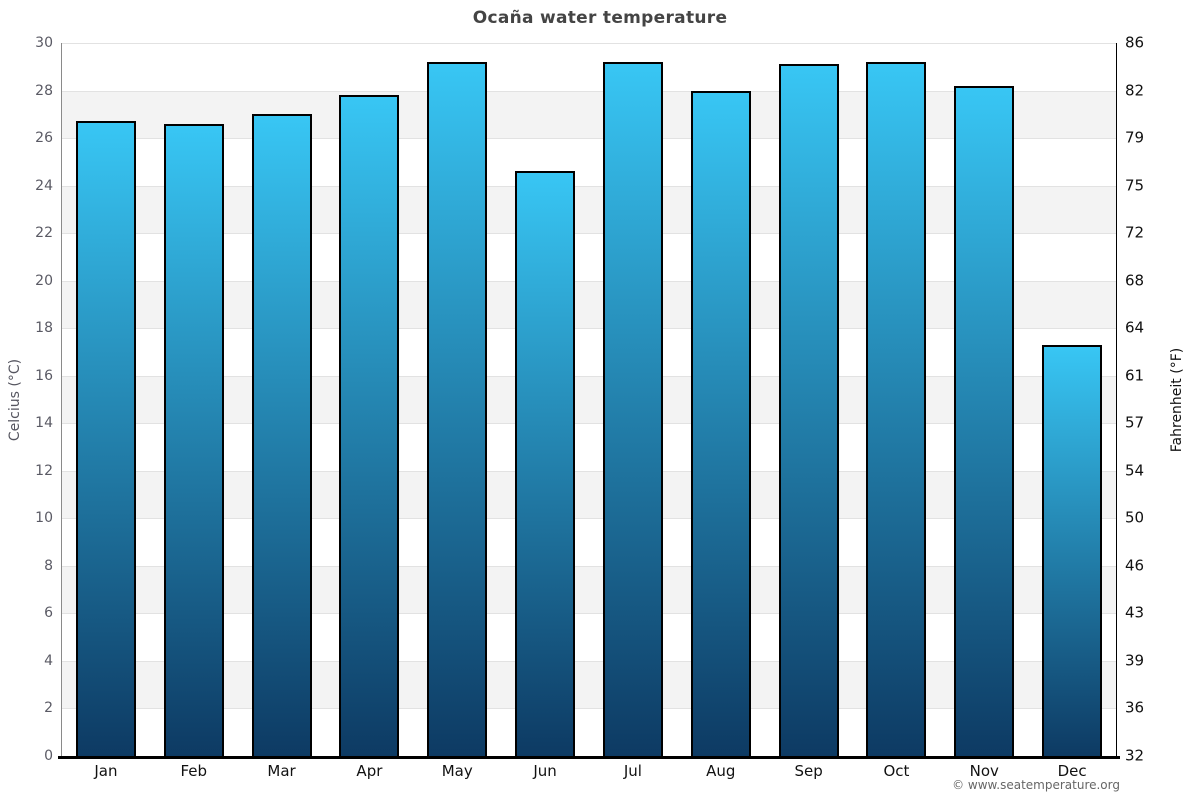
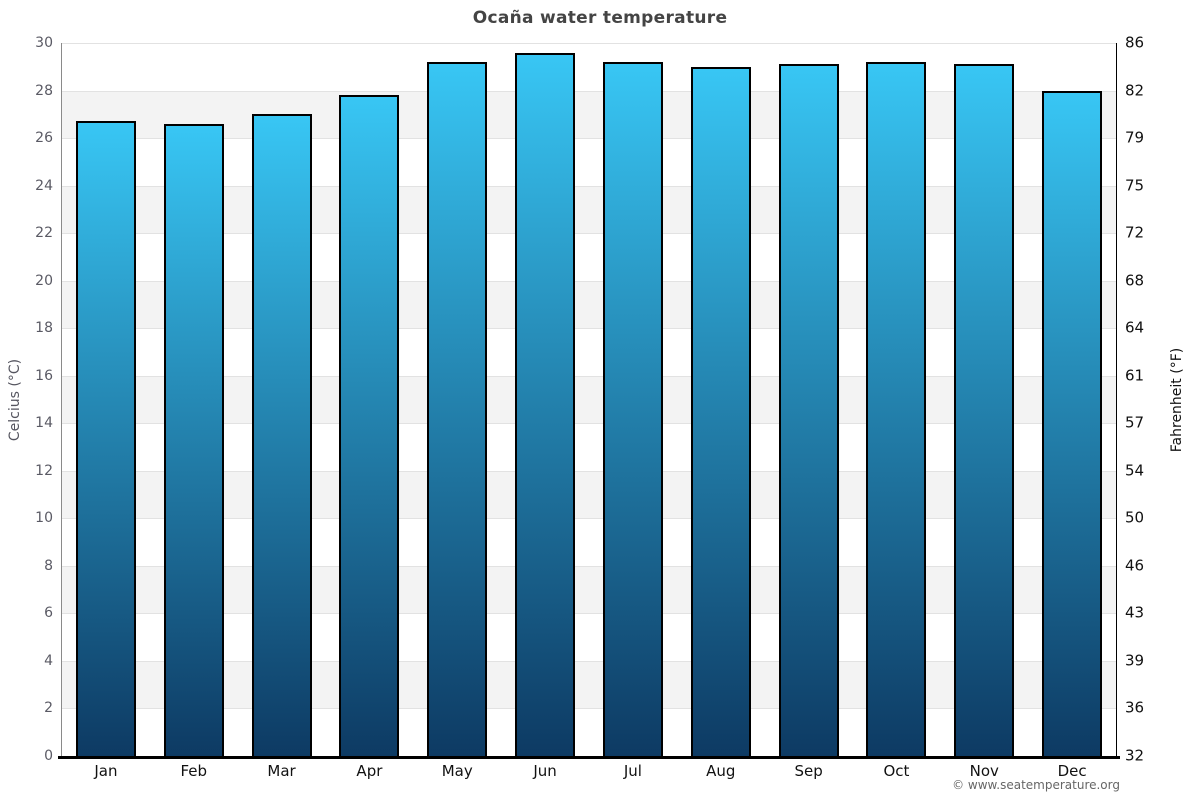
Jun: 24.6 -> 29.6
Aug: 28.0 -> 29.0
Nov: 28.2 -> 29.1
Dec: 17.3 -> 28.0
